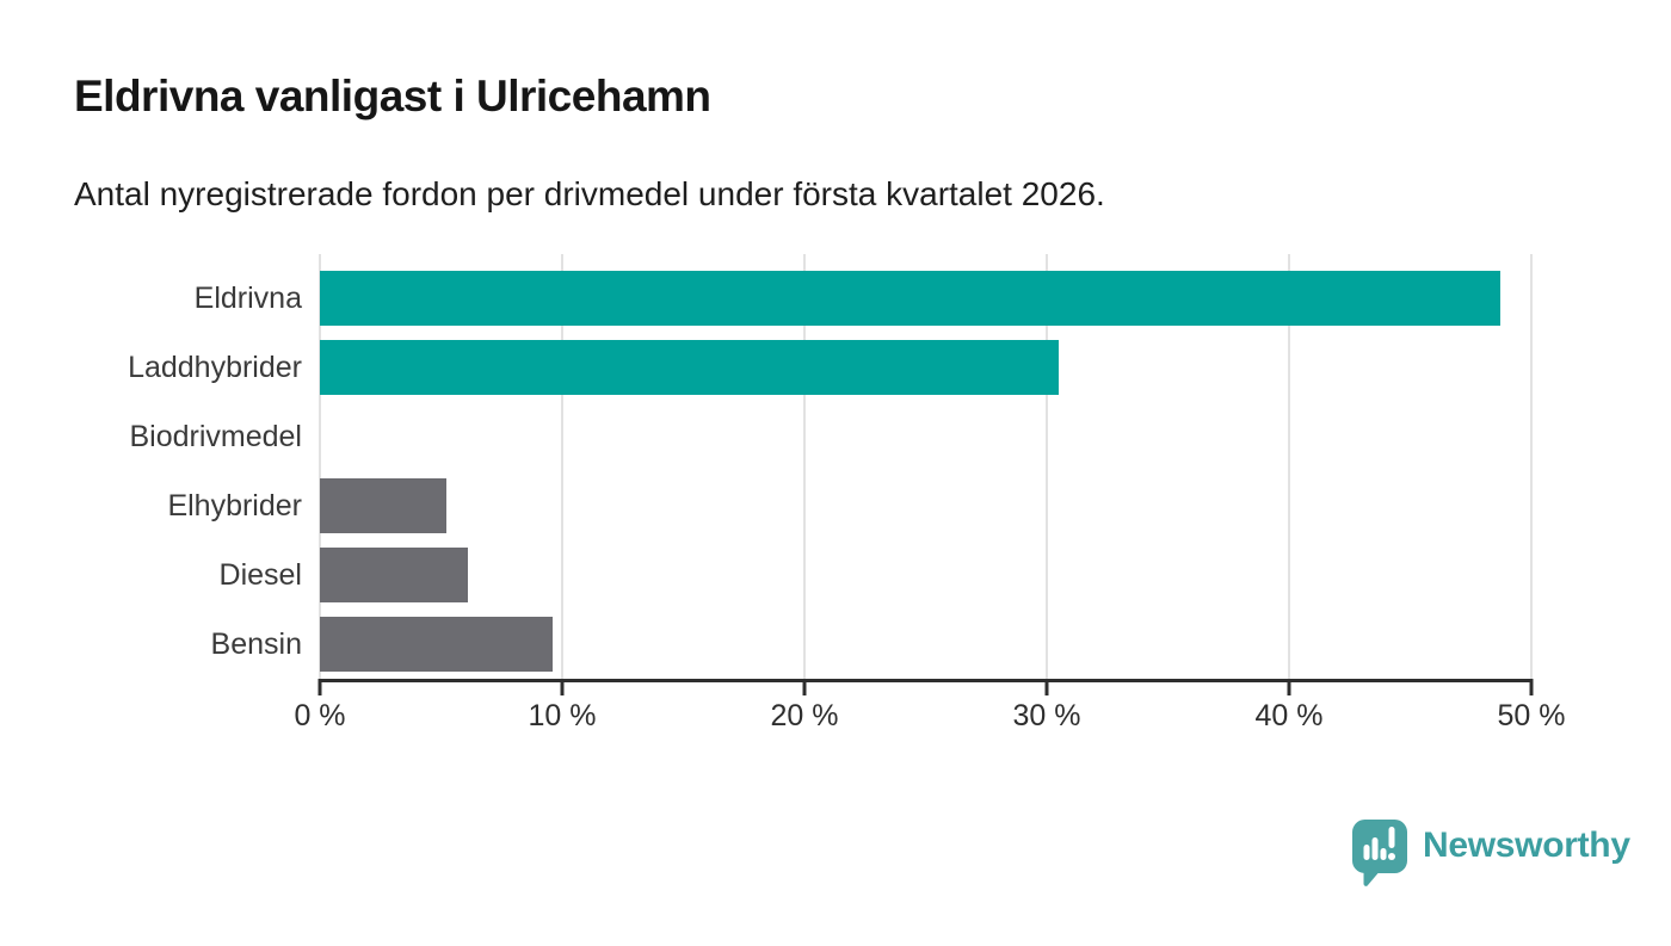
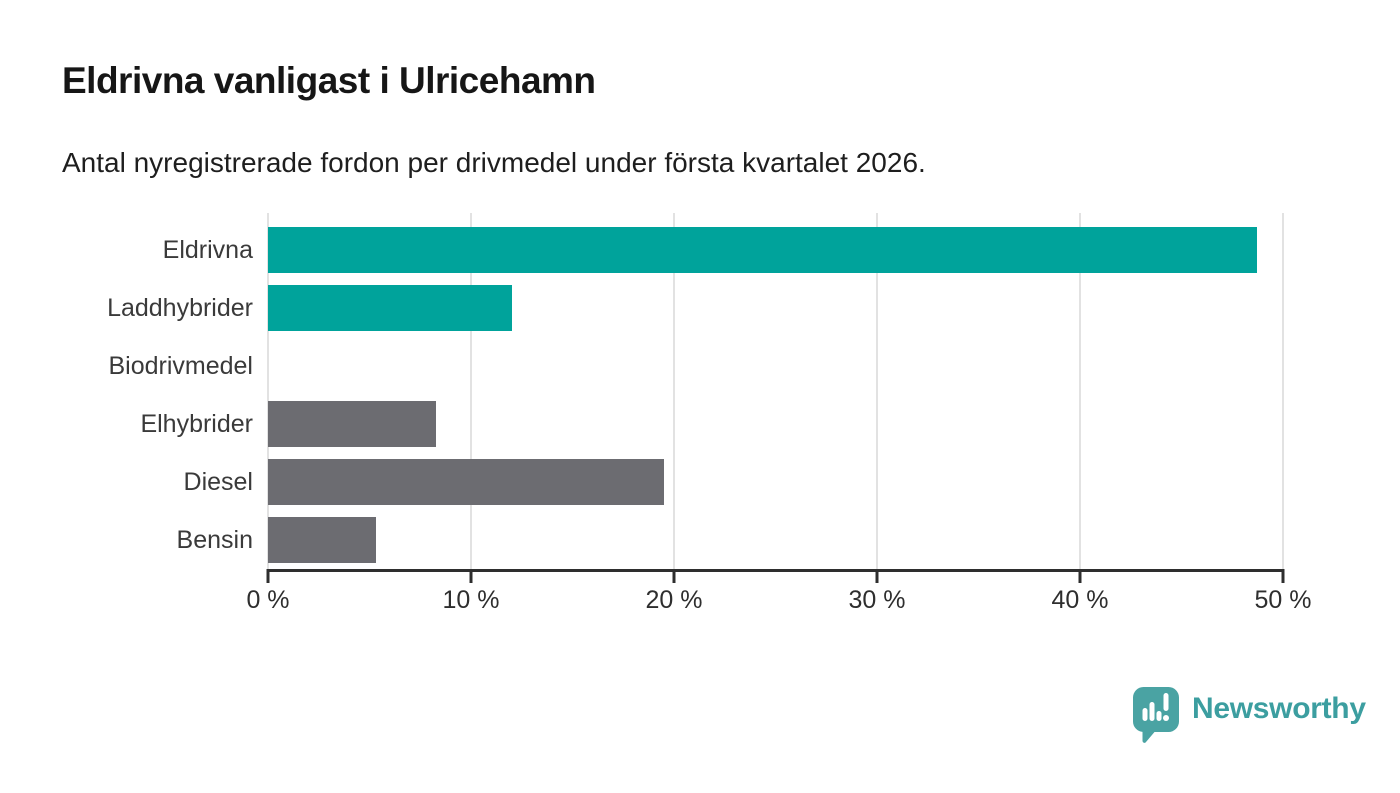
Laddhybrider: 30.5% -> 12.0%
Elhybrider: 5.2% -> 8.3%
Diesel: 6.1% -> 19.5%
Bensin: 9.6% -> 5.3%
